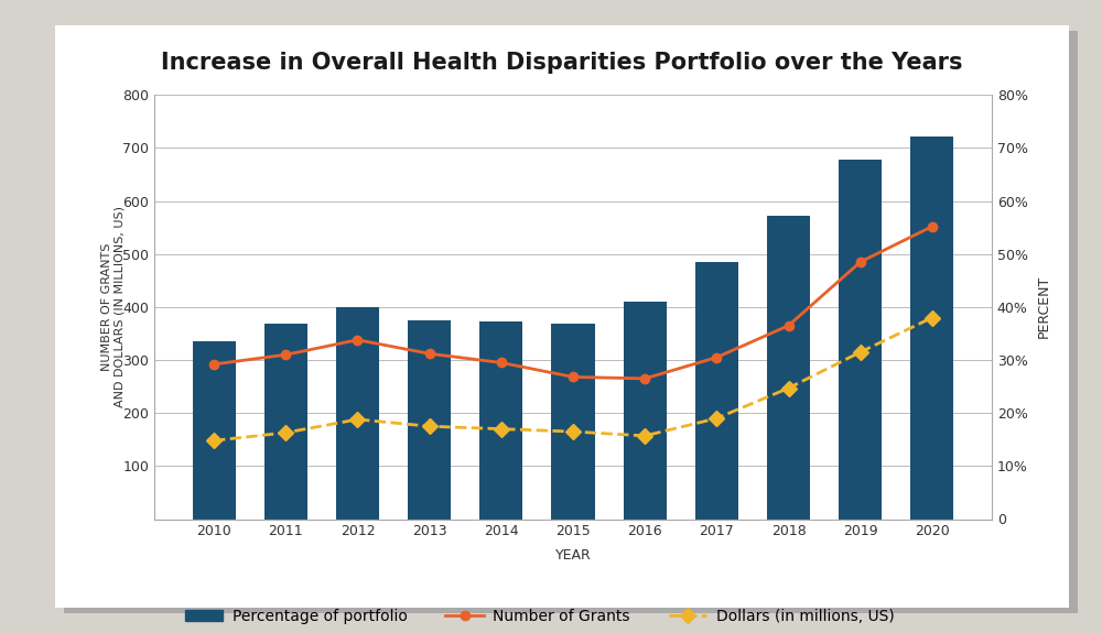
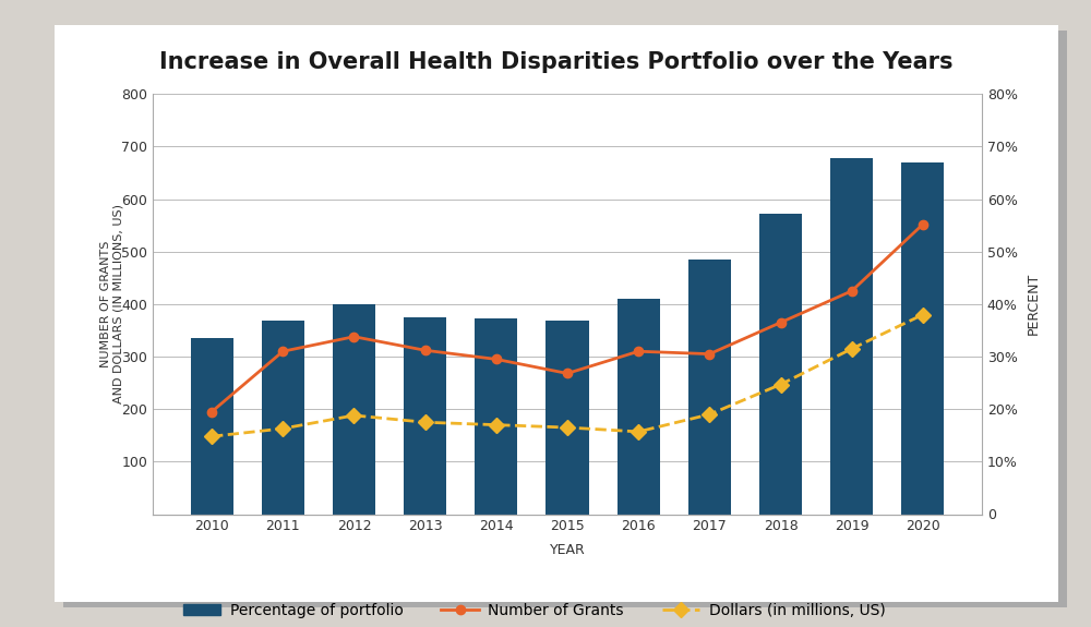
Number of Grants/2010: 292 -> 195
Number of Grants/2016: 265 -> 310
Number of Grants/2019: 485 -> 425
Percentage of portfolio/2020: 722 -> 670
